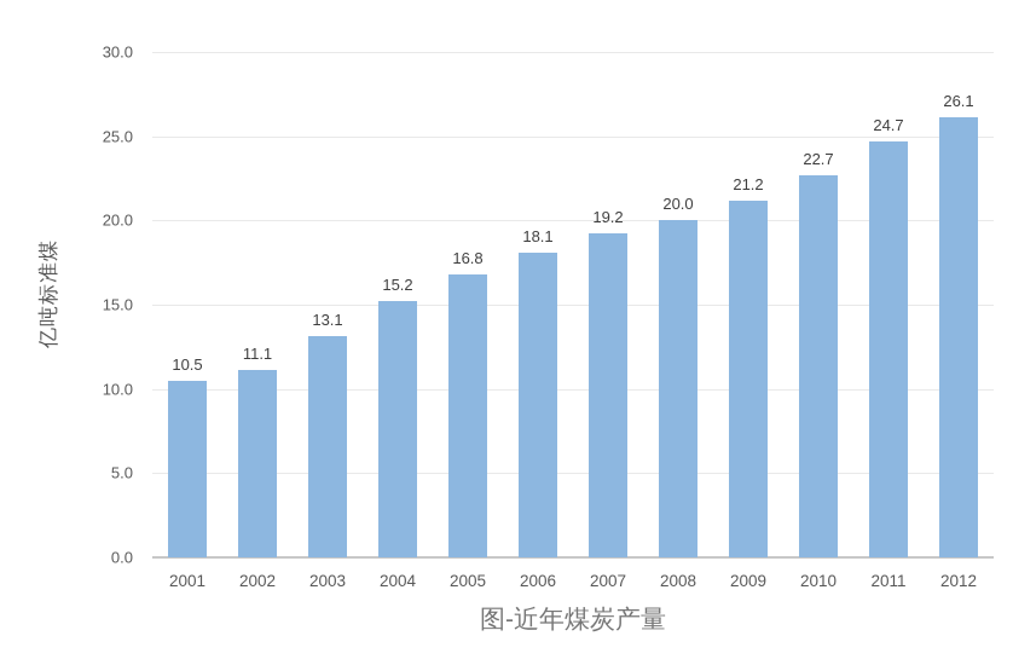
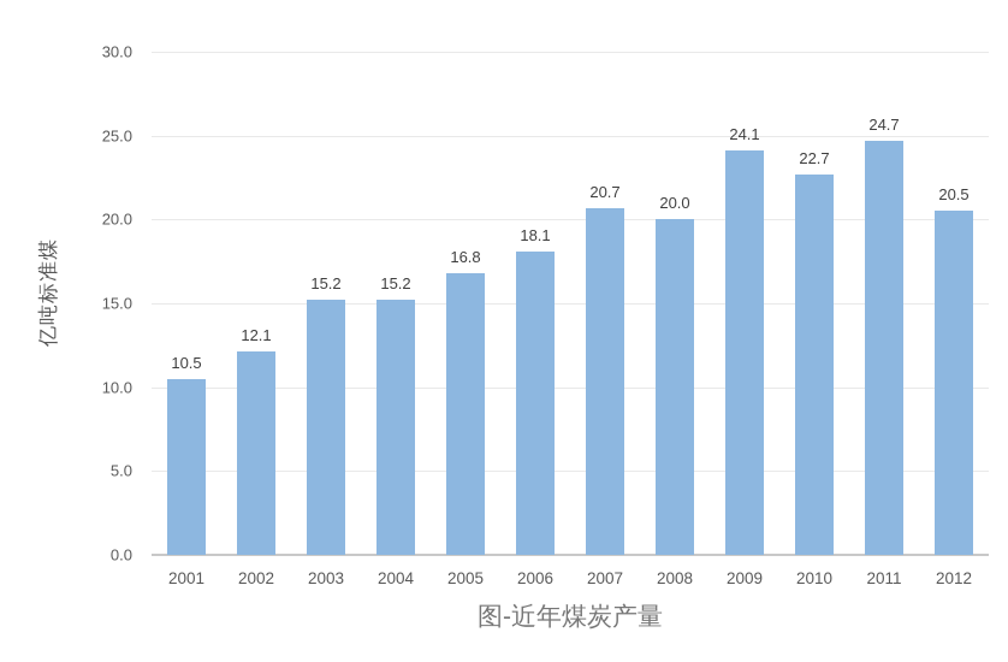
2002: 11.1 -> 12.1
2003: 13.1 -> 15.2
2007: 19.2 -> 20.7
2009: 21.2 -> 24.1
2012: 26.1 -> 20.5
